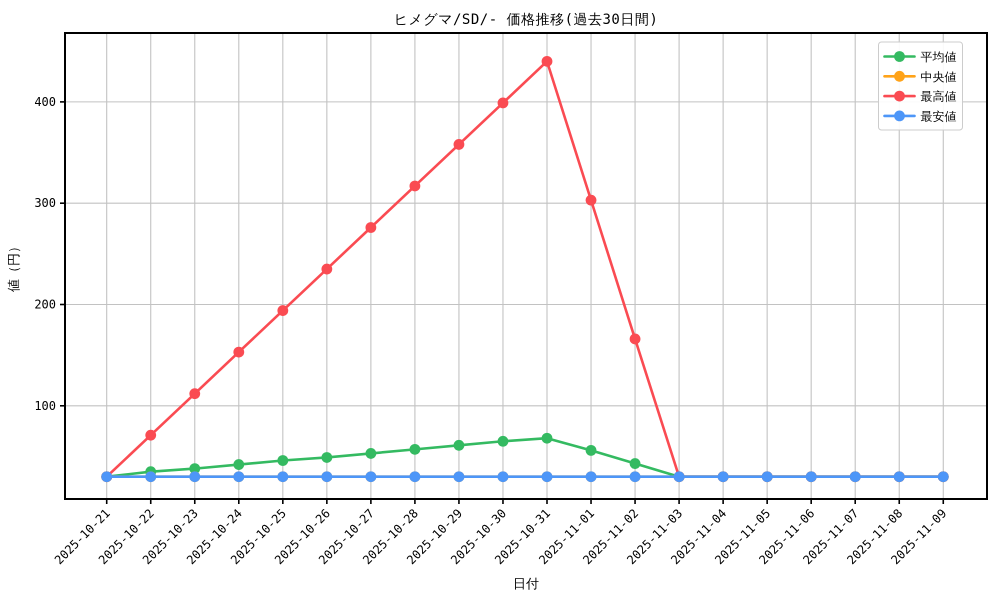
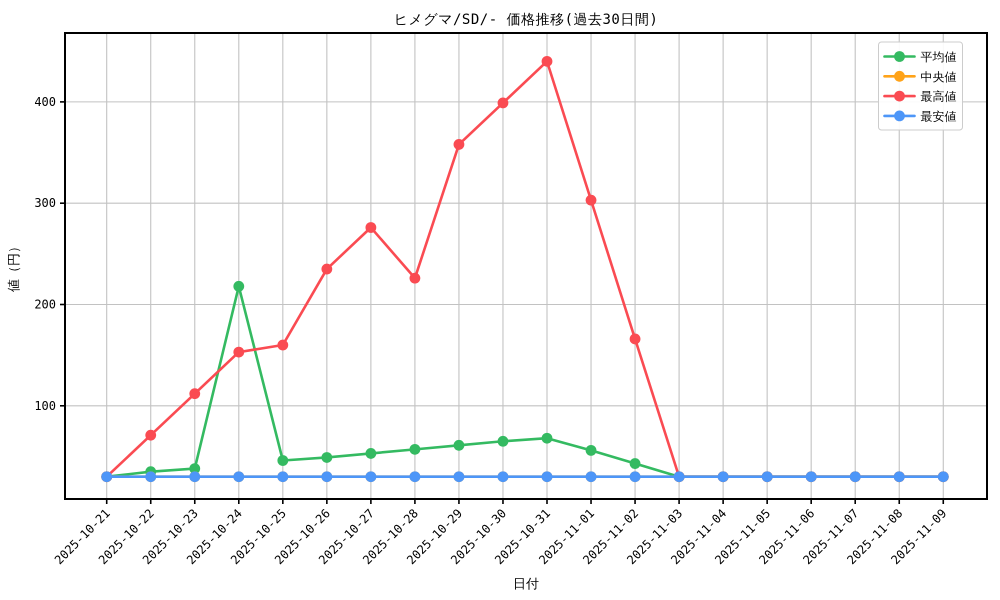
平均値/2025-10-24: 42 -> 218
最高値/2025-10-25: 194 -> 160
最高値/2025-10-28: 317 -> 226
